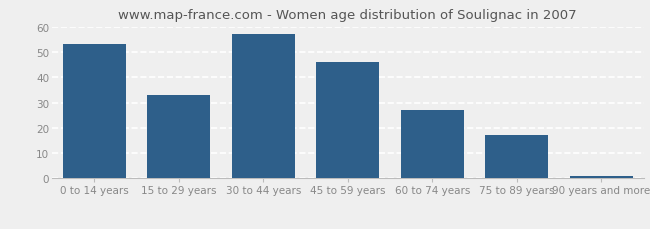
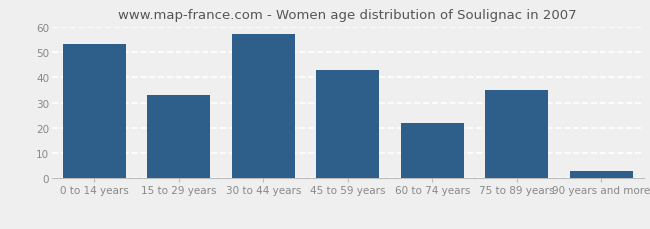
45 to 59 years: 46 -> 43
60 to 74 years: 27 -> 22
75 to 89 years: 17 -> 35
90 years and more: 1 -> 3
